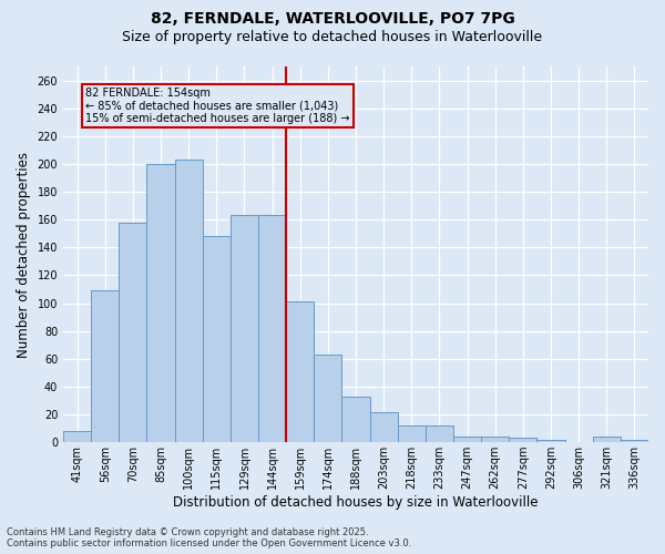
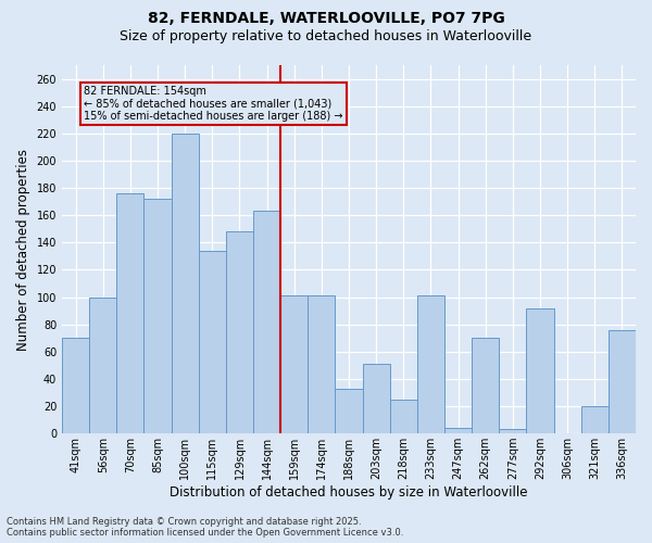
41sqm: 8 -> 70
56sqm: 109 -> 100
70sqm: 158 -> 176
85sqm: 200 -> 172
100sqm: 203 -> 220
115sqm: 148 -> 134
129sqm: 163 -> 148
174sqm: 63 -> 101
203sqm: 22 -> 51
218sqm: 12 -> 25
233sqm: 12 -> 101
262sqm: 4 -> 70
292sqm: 2 -> 92
321sqm: 4 -> 20
336sqm: 2 -> 76
